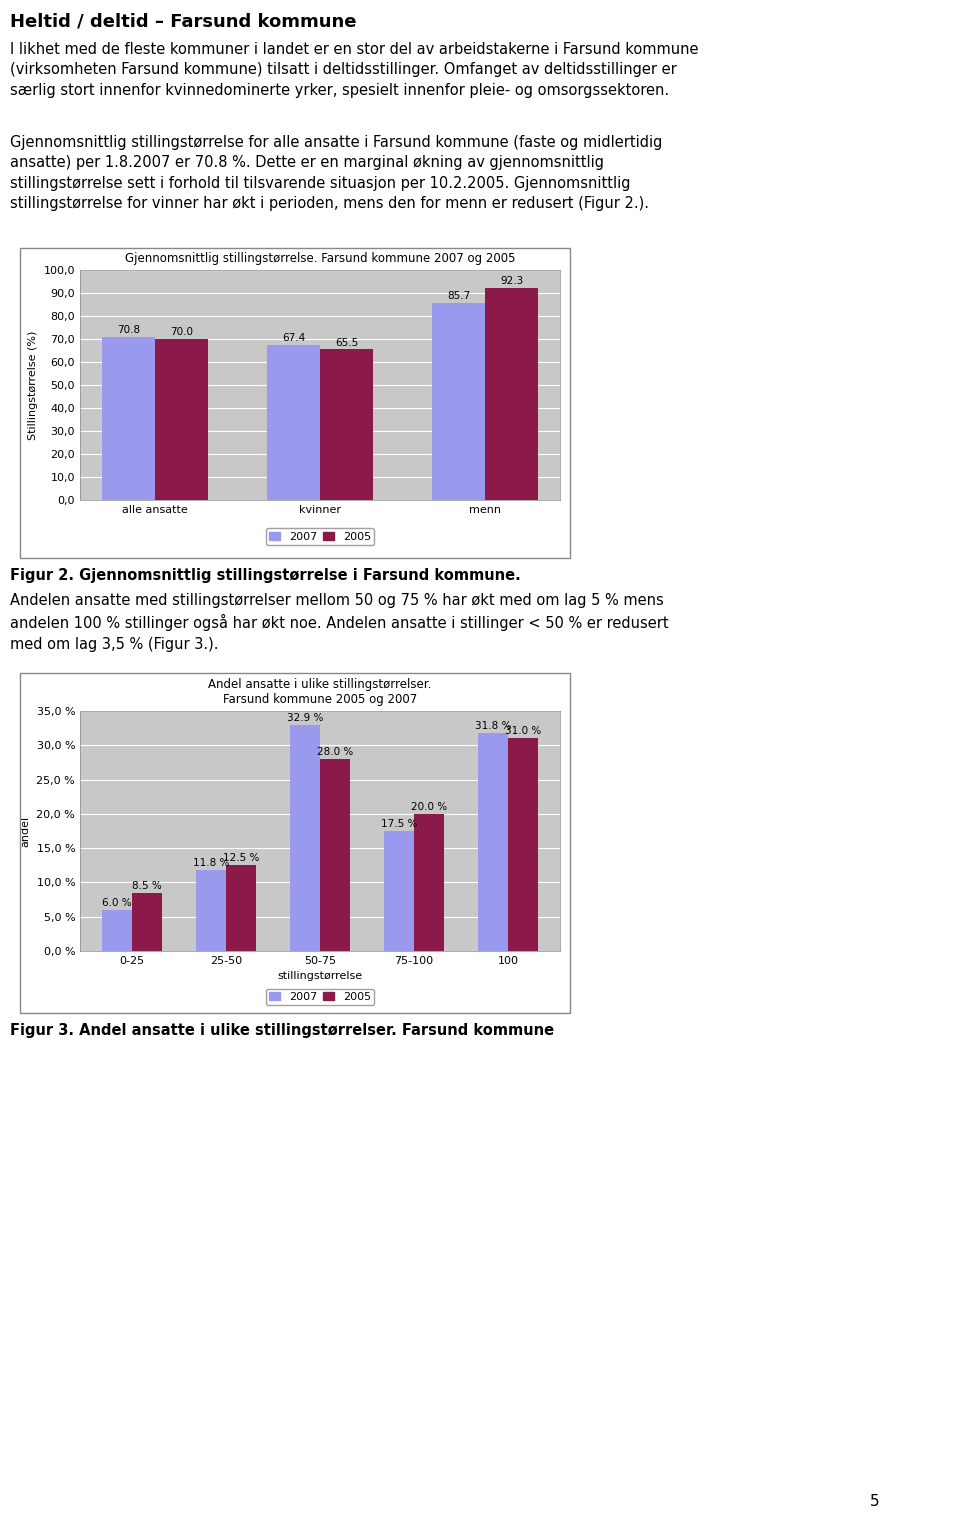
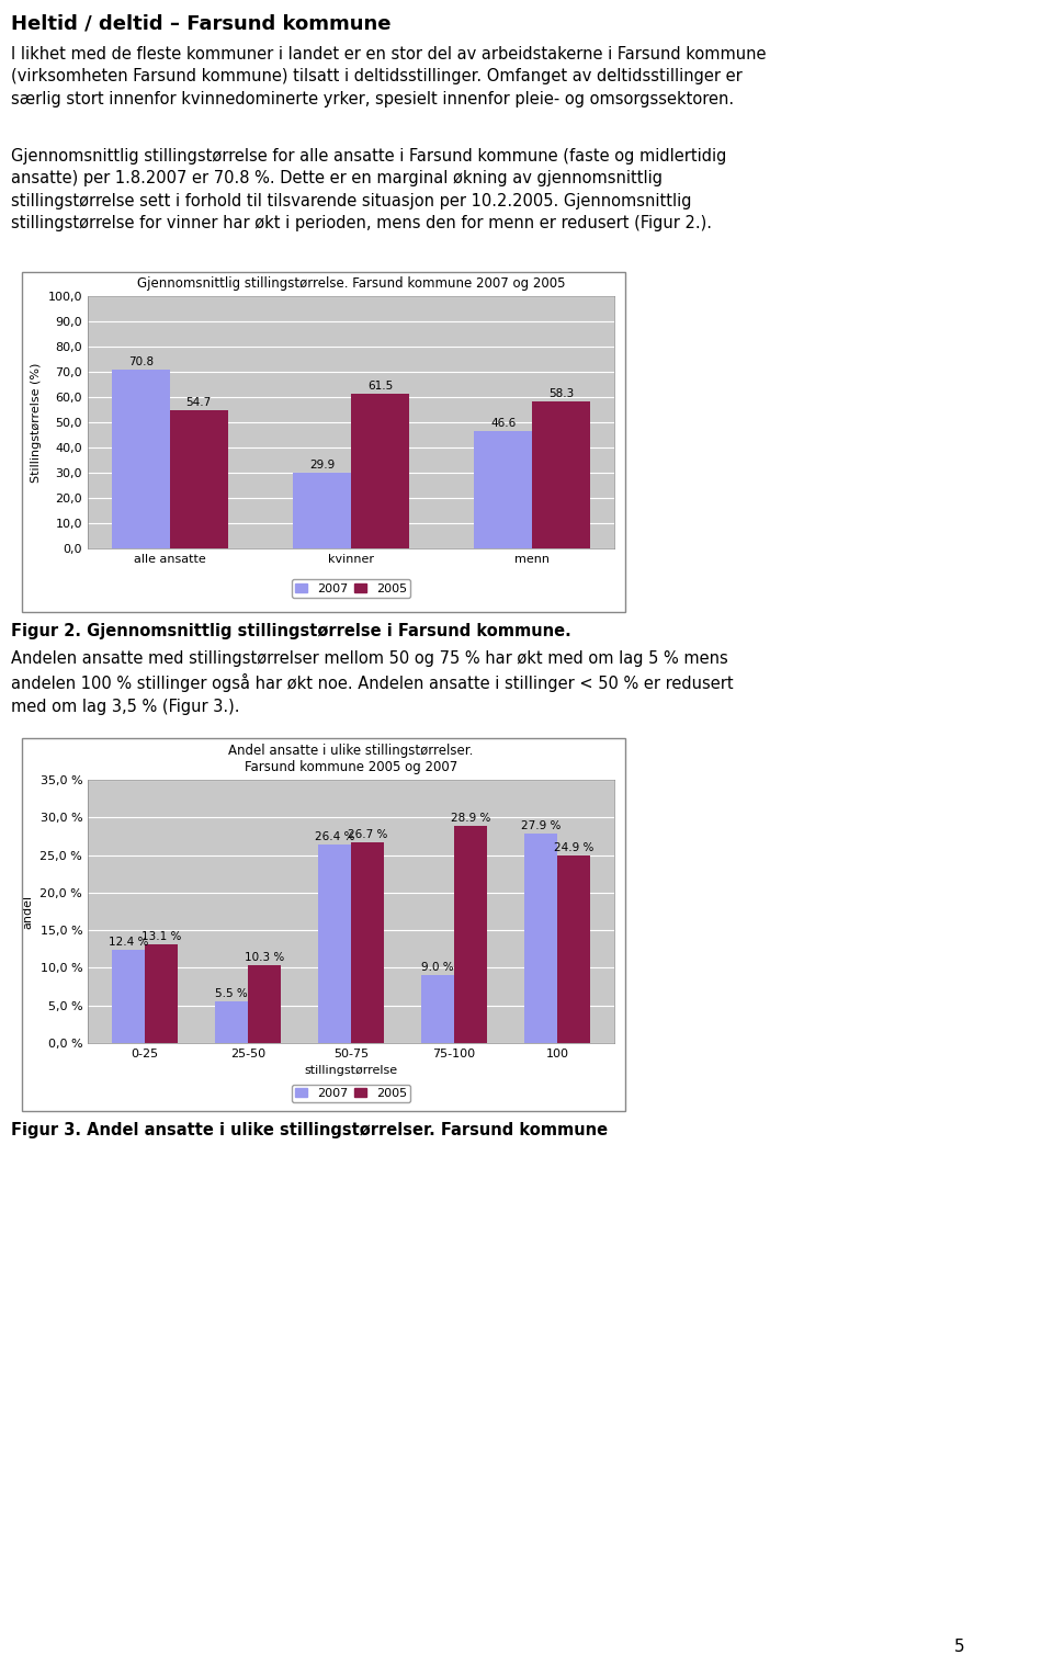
2005/alle ansatte: 70.0 -> 54.7
2007/kvinner: 67.4 -> 29.9
2005/kvinner: 65.5 -> 61.5
2007/menn: 85.7 -> 46.6
2005/menn: 92.3 -> 58.3
2007/0-25: 6.0 -> 12.4
2005/0-25: 8.5 -> 13.1
2007/25-50: 11.8 -> 5.5
2005/25-50: 12.5 -> 10.3
2007/50-75: 32.9 -> 26.4
2005/50-75: 28.0 -> 26.7
2007/75-100: 17.5 -> 9.0
2005/75-100: 20.0 -> 28.9
2007/100: 31.8 -> 27.9
2005/100: 31.0 -> 24.9
